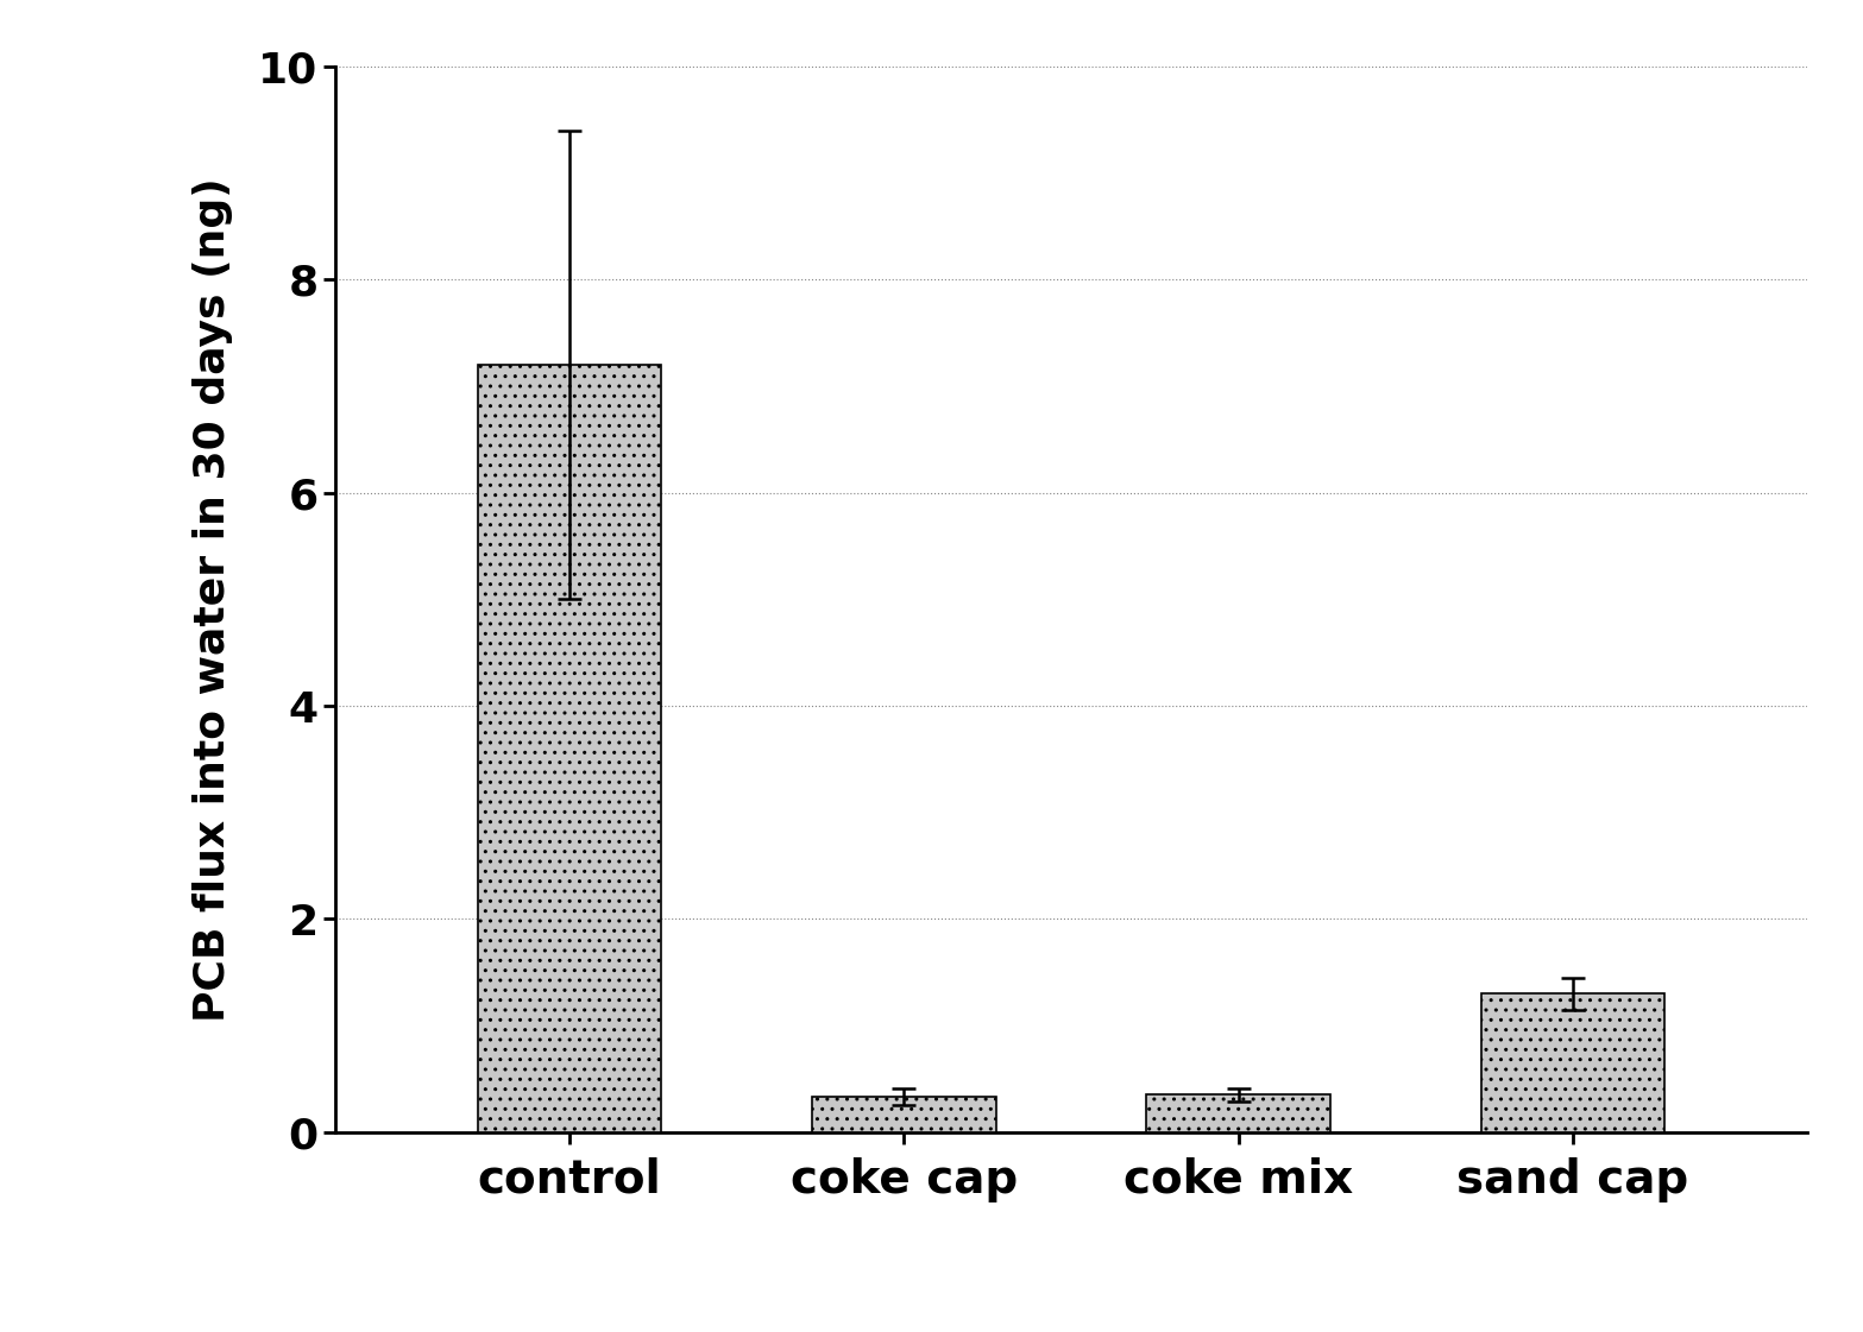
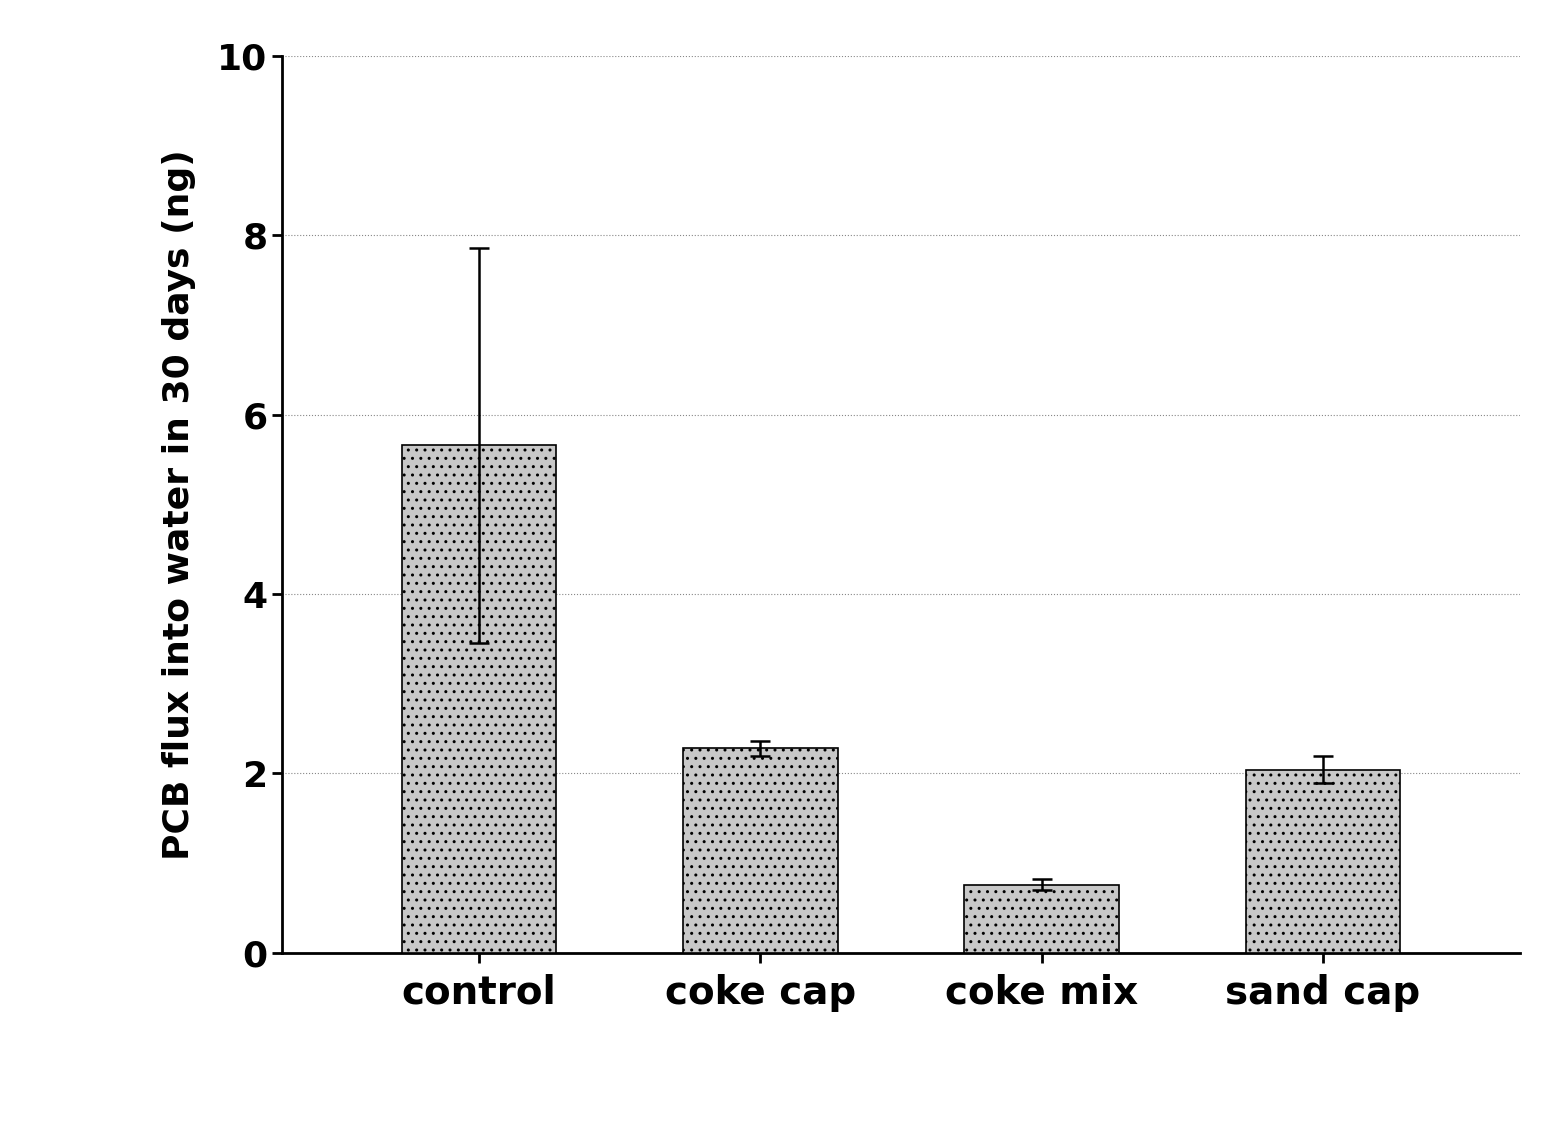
control: 7.20 -> 5.66
coke cap: 0.33 -> 2.28
coke mix: 0.35 -> 0.76
sand cap: 1.30 -> 2.04
